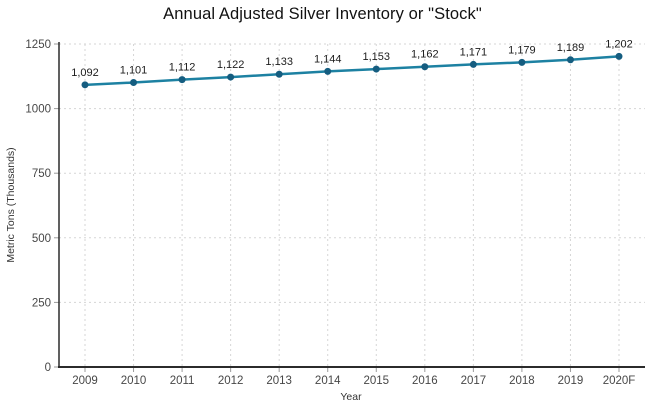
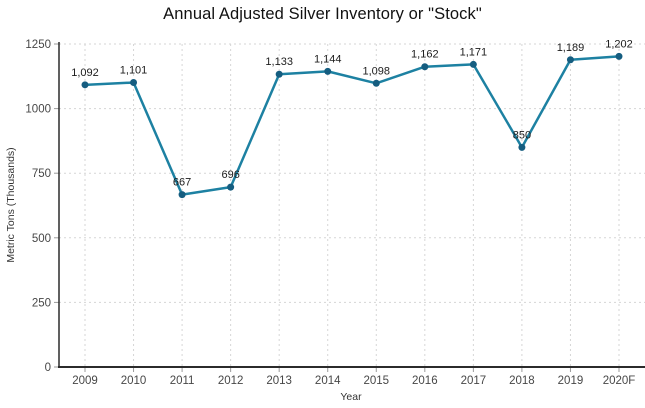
2011: 1,112 -> 667
2012: 1,122 -> 696
2015: 1,153 -> 1,098
2018: 1,179 -> 850
